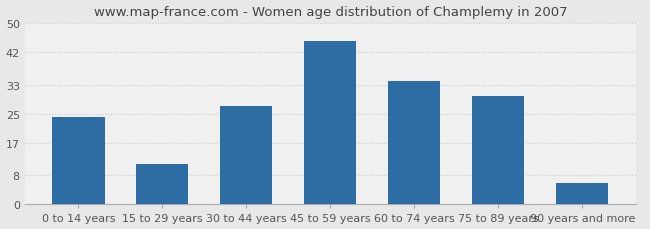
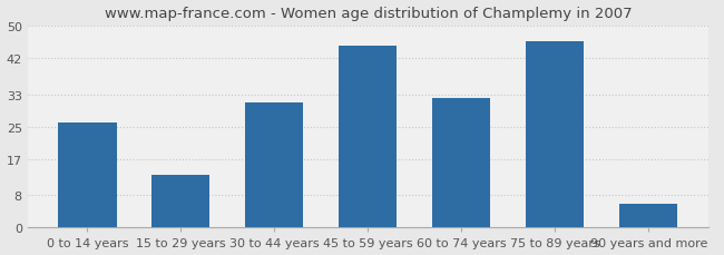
0 to 14 years: 24 -> 26
15 to 29 years: 11 -> 13
30 to 44 years: 27 -> 31
60 to 74 years: 34 -> 32
75 to 89 years: 30 -> 46
